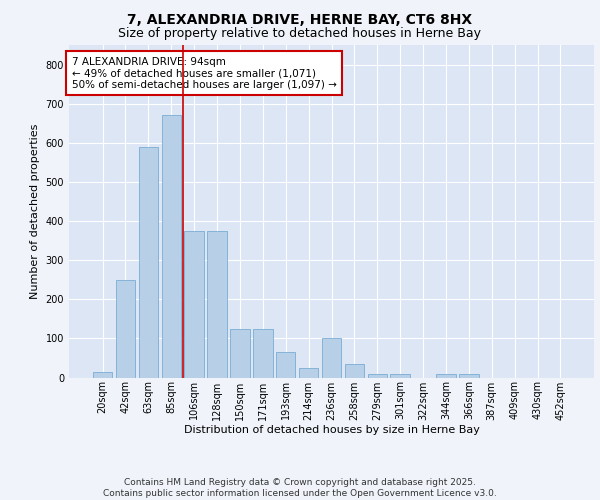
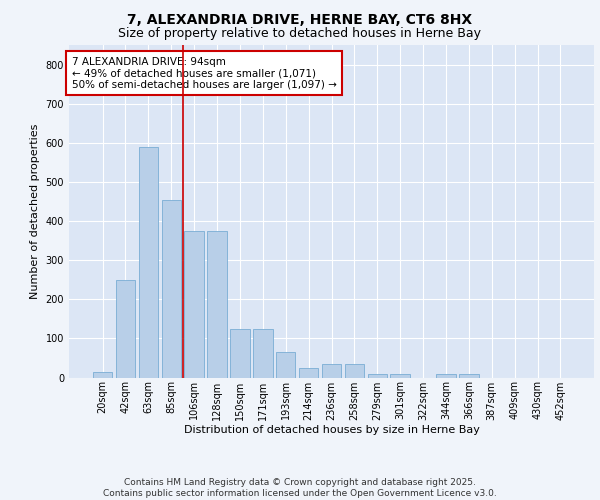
85sqm: 670 -> 455
236sqm: 100 -> 35
